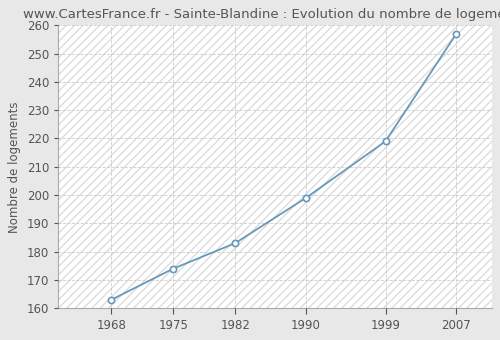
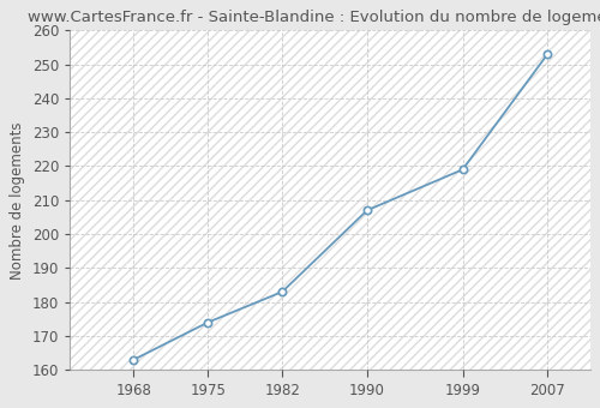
1990: 199 -> 207
2007: 257 -> 253
